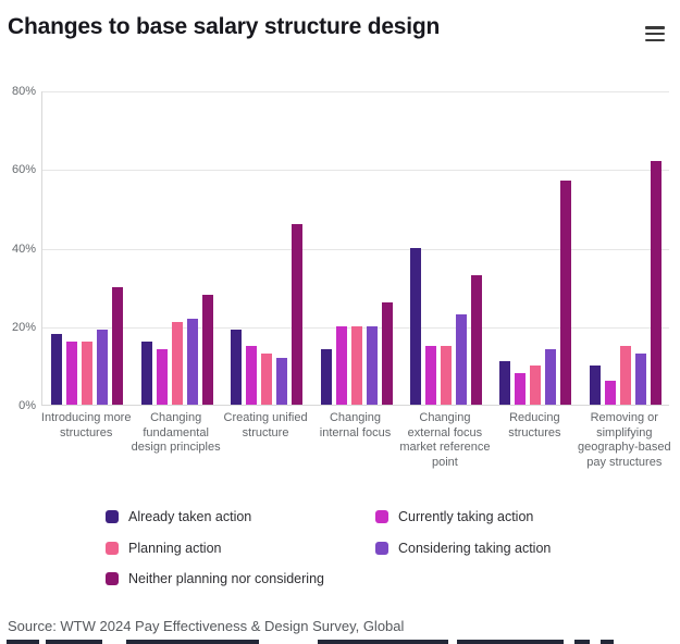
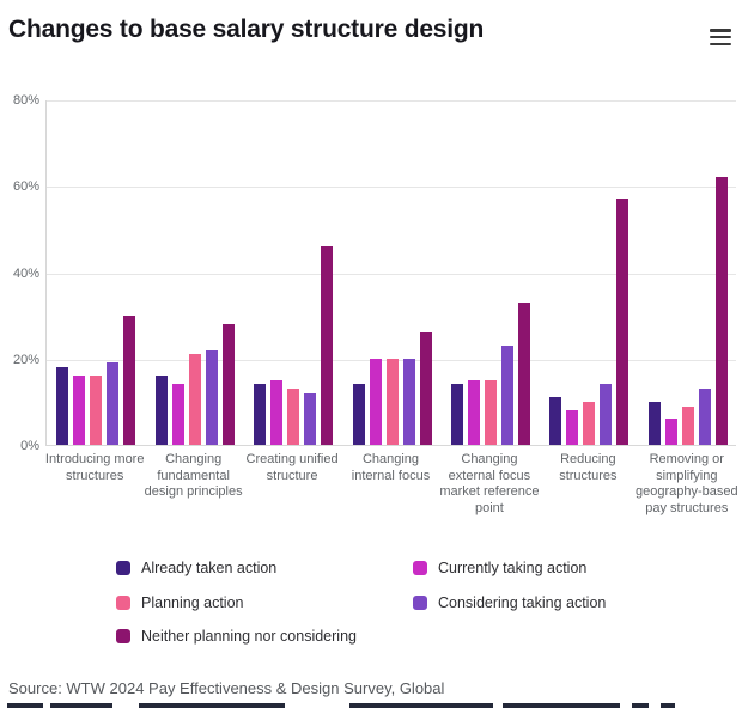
Already taken action/Creating unified structure: 19% -> 14%
Already taken action/Changing external focus market reference point: 40% -> 14%
Planning action/Removing or simplifying geography-based pay structures: 15% -> 9%
